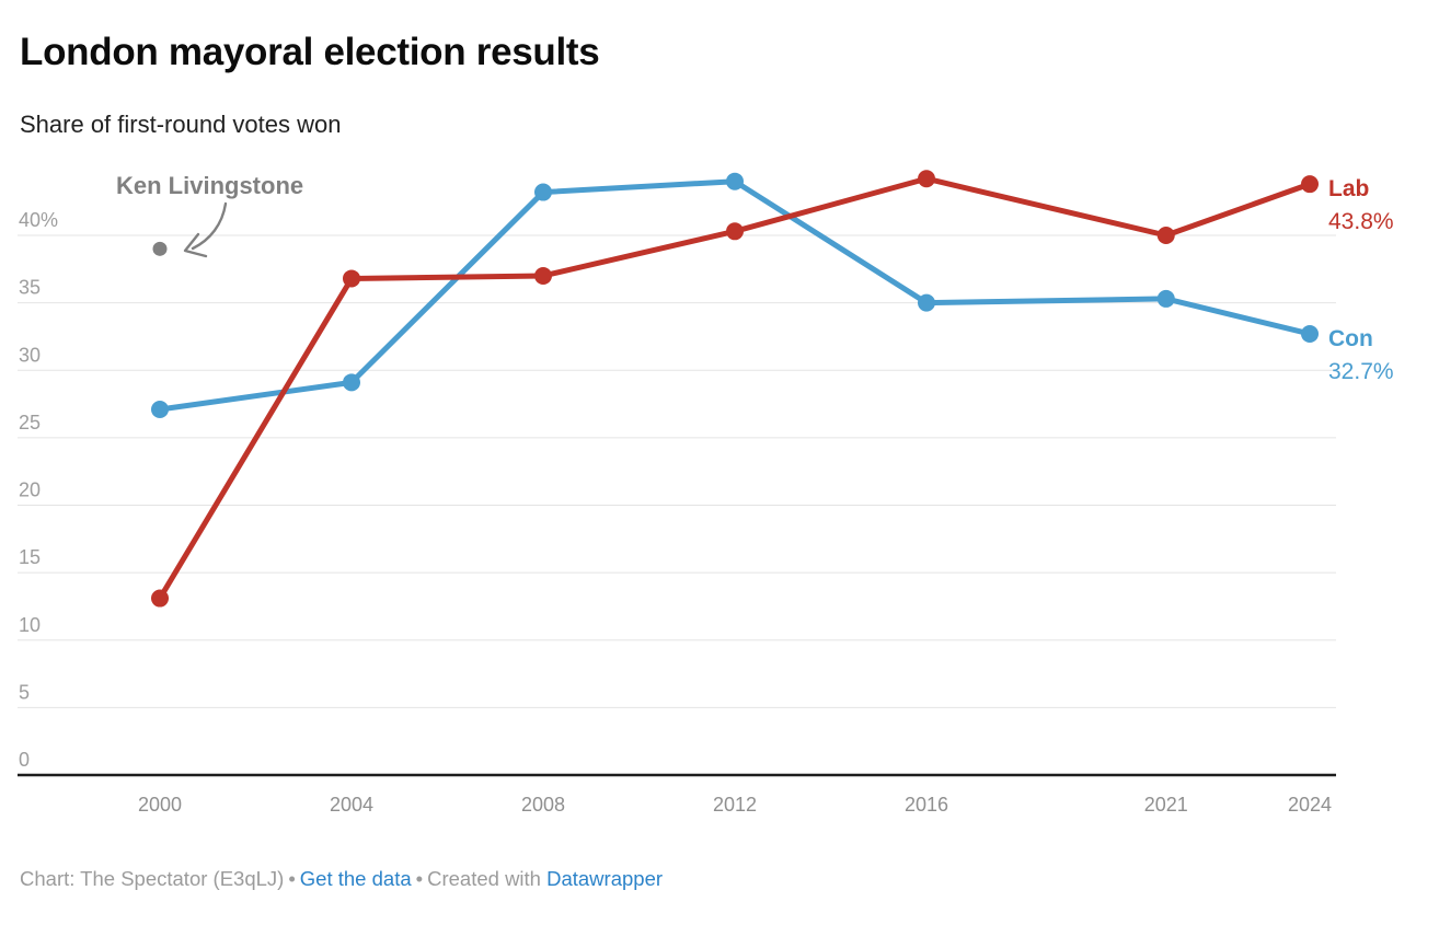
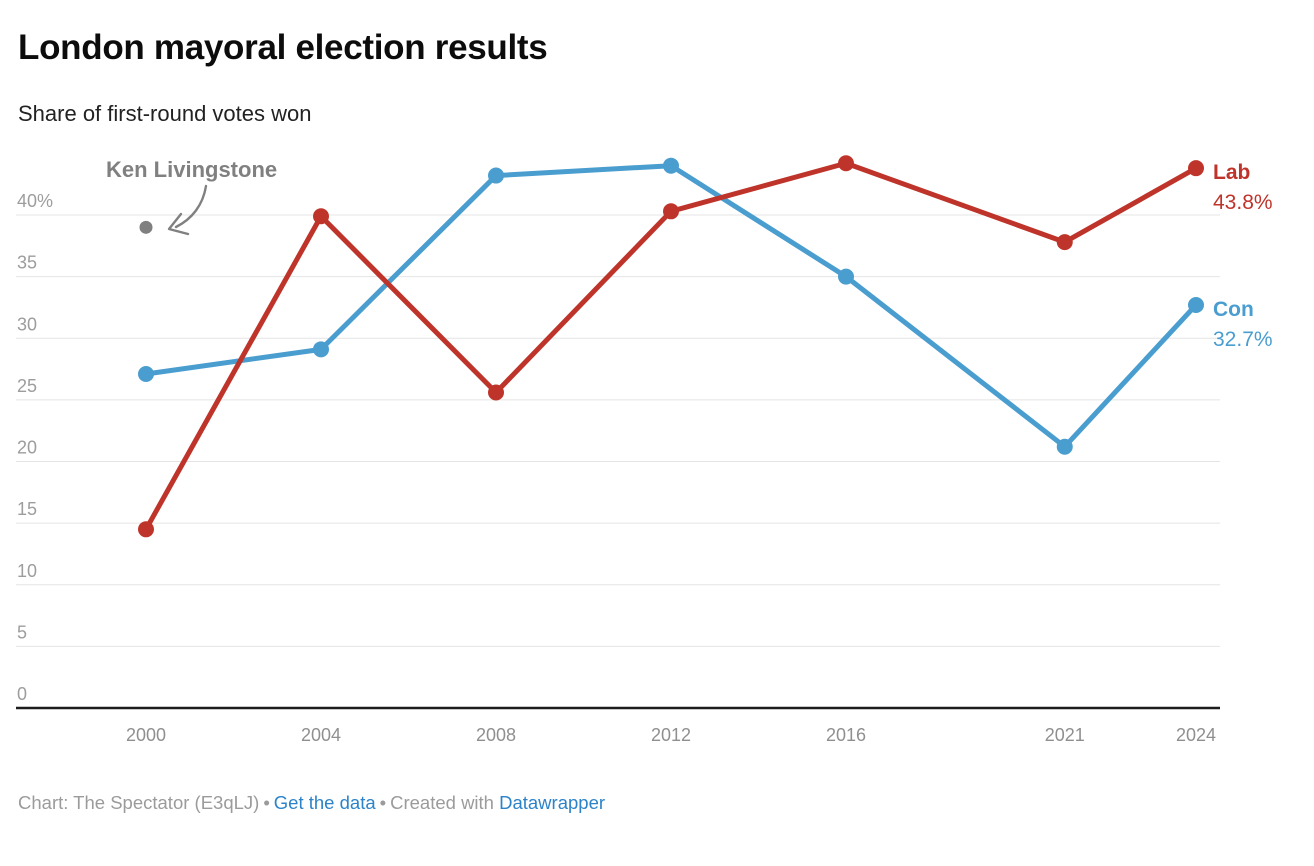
Lab/2000: 13.1% -> 14.5%
Lab/2004: 36.8% -> 39.9%
Lab/2008: 37.0% -> 25.6%
Con/2021: 35.3% -> 21.2%
Lab/2021: 40.0% -> 37.8%
